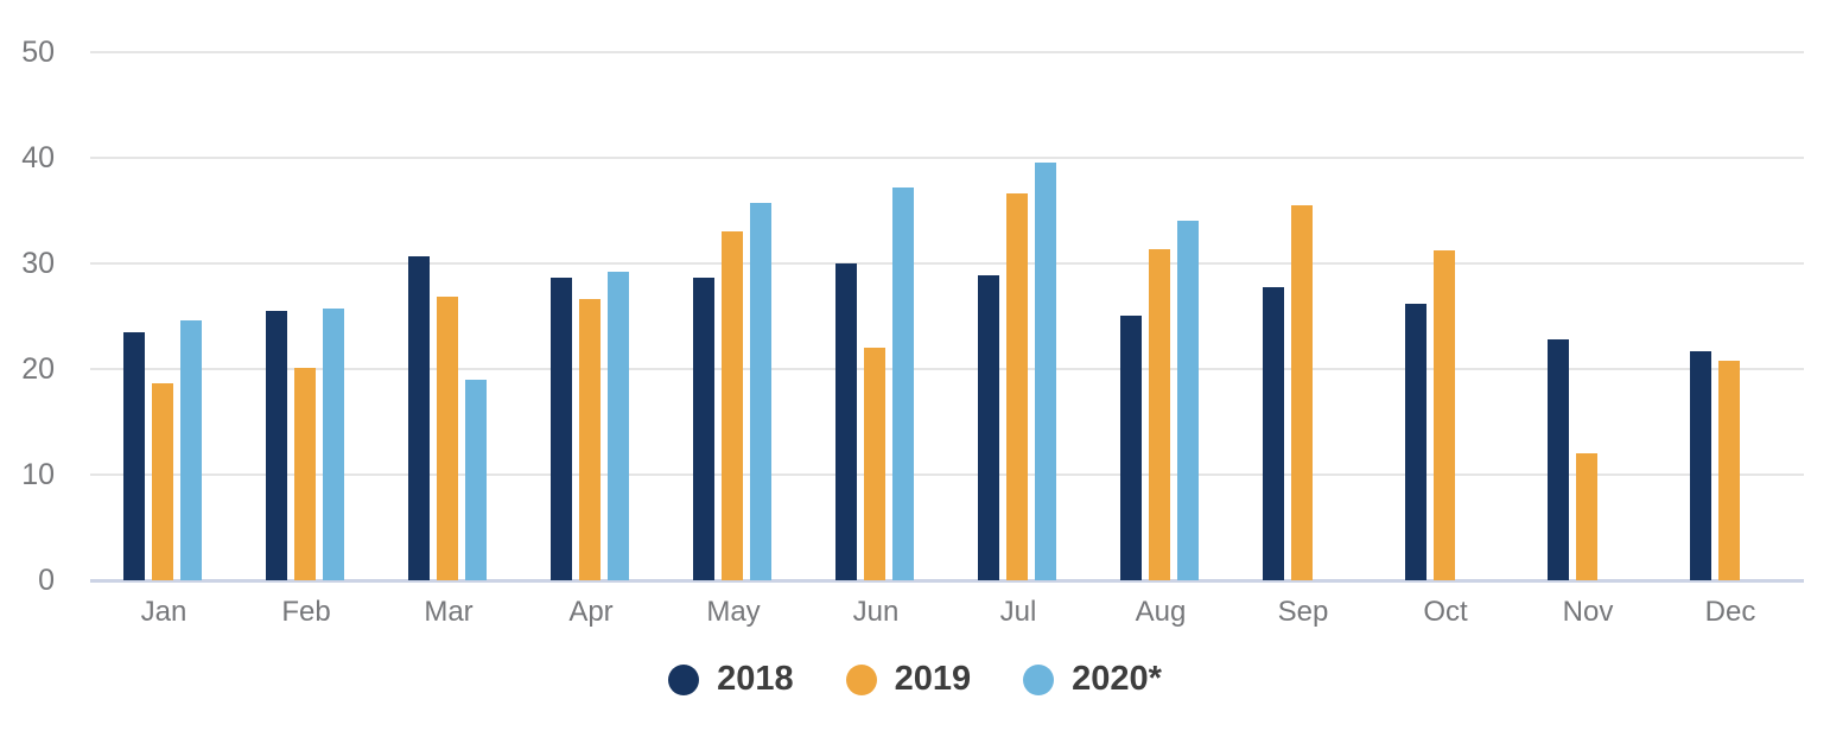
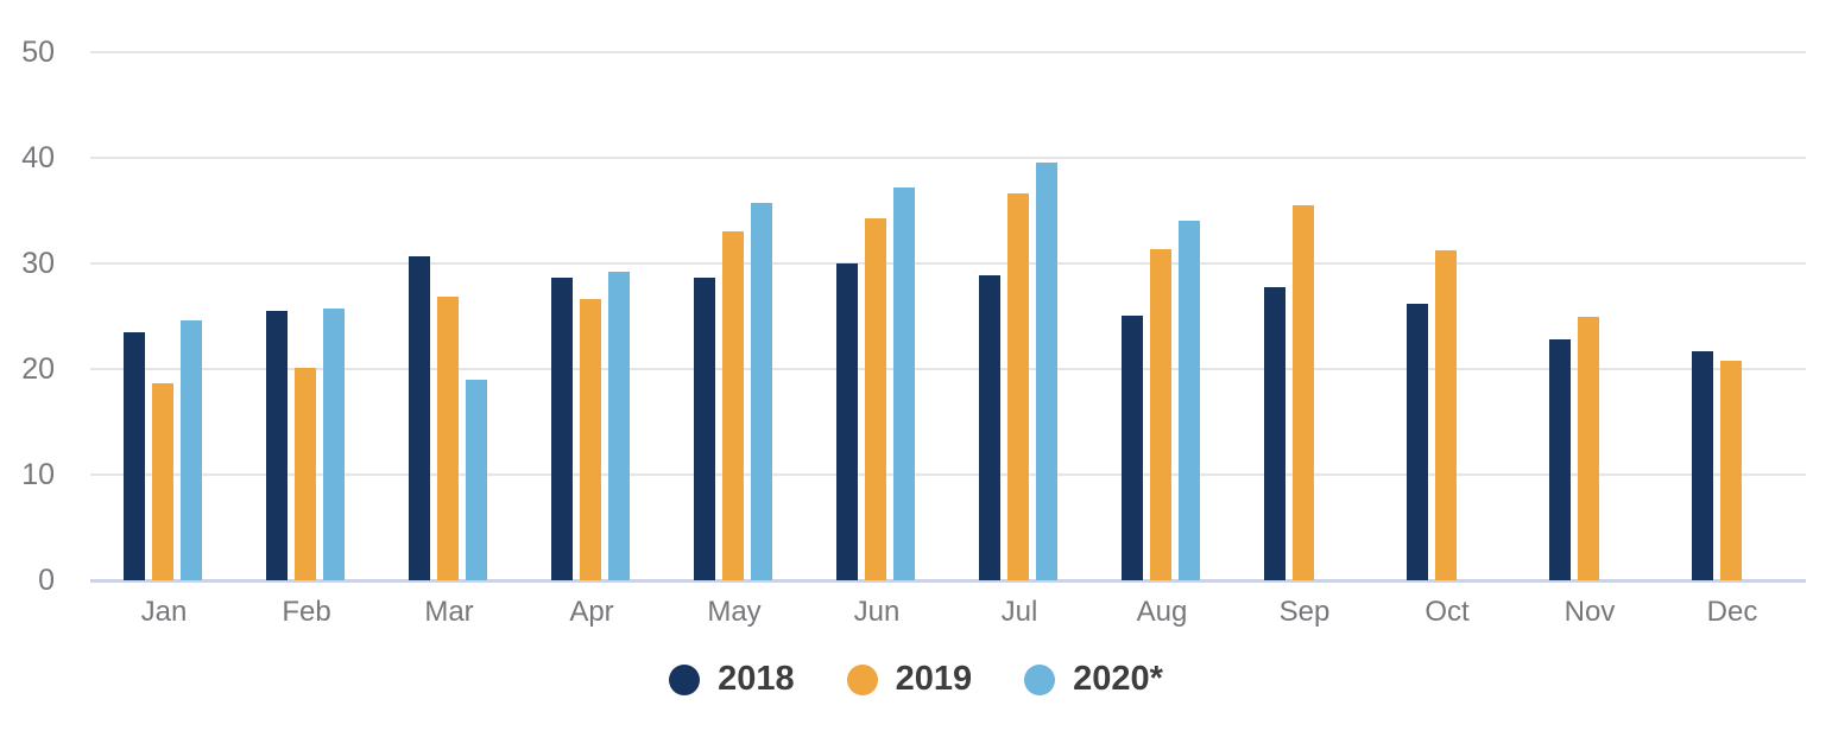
2019/Jun: 22 -> 34
2019/Nov: 12 -> 25
